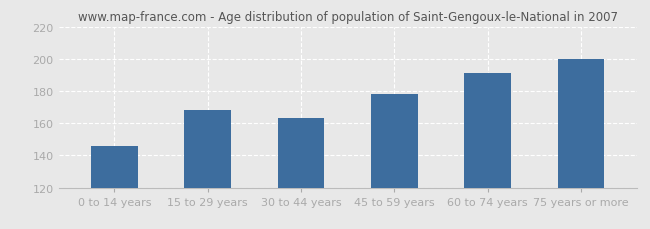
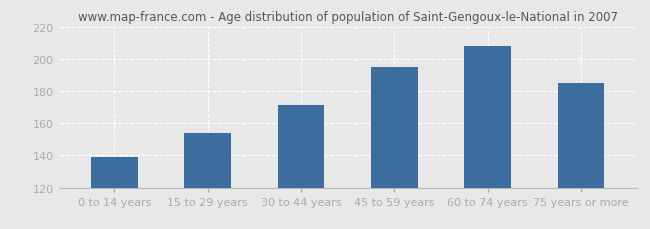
0 to 14 years: 146 -> 139
15 to 29 years: 168 -> 154
30 to 44 years: 163 -> 171
45 to 59 years: 178 -> 195
60 to 74 years: 191 -> 208
75 years or more: 200 -> 185
